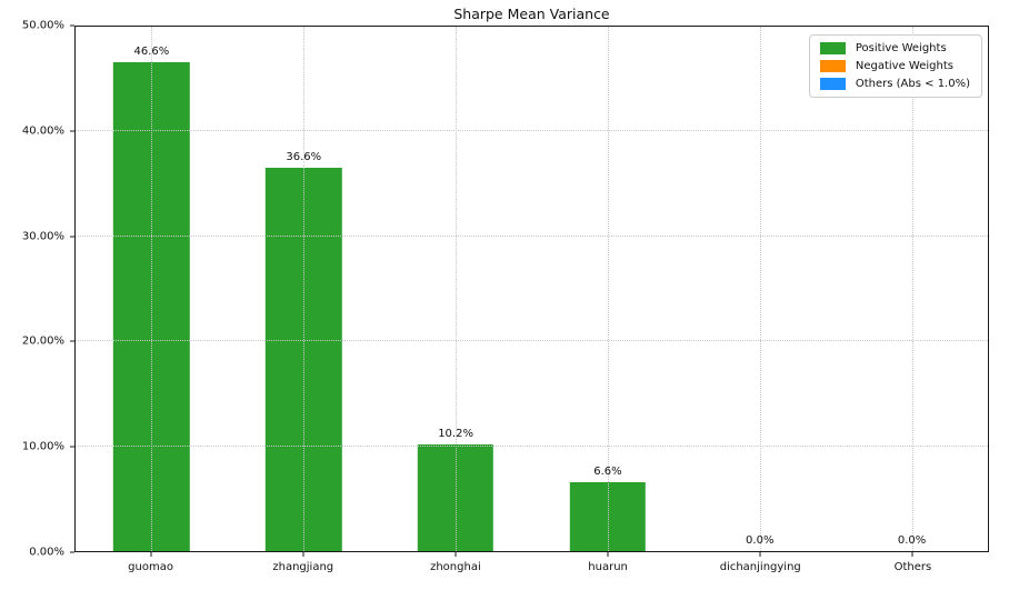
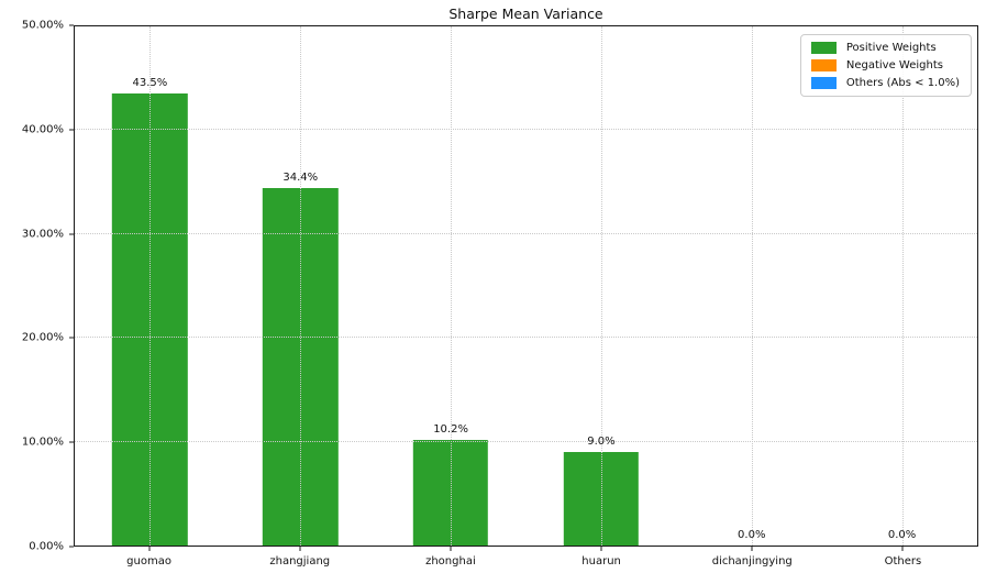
guomao: 46.6% -> 43.5%
zhangjiang: 36.6% -> 34.4%
huarun: 6.6% -> 9.0%
